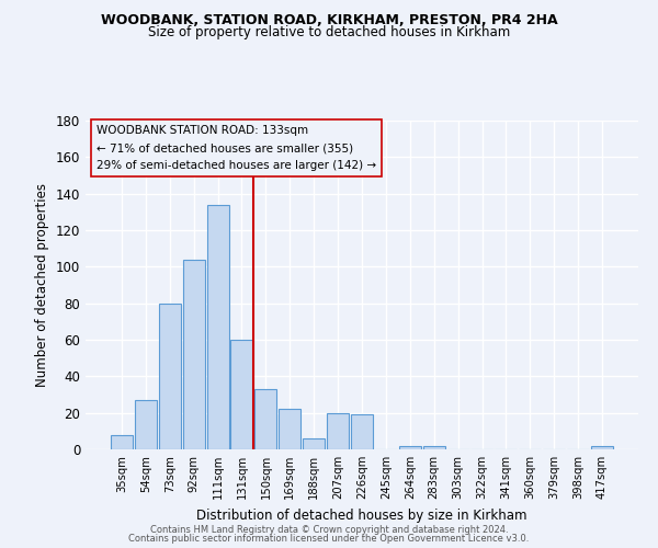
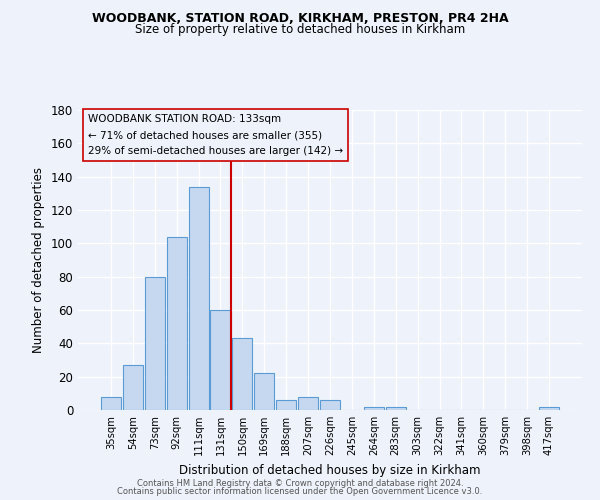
150sqm: 33 -> 43
207sqm: 20 -> 8
226sqm: 19 -> 6
